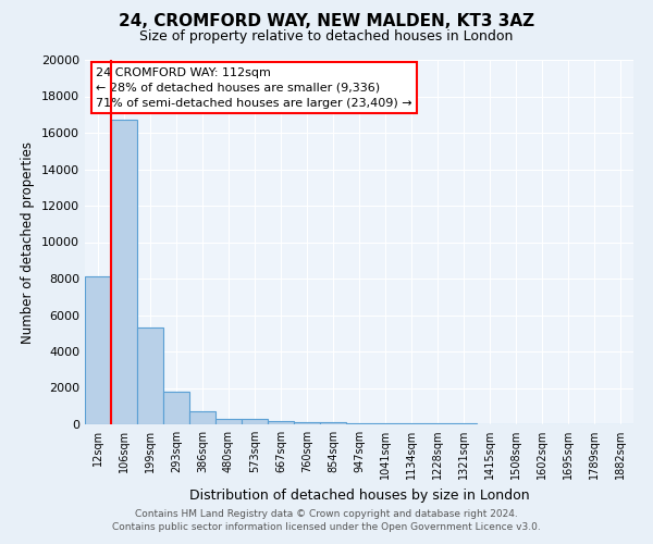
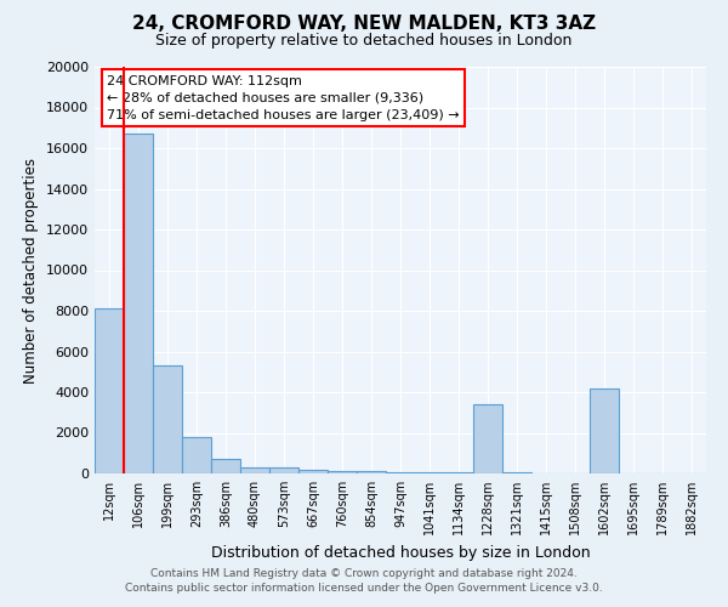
1228sqm: 0 -> 3400
1602sqm: 0 -> 4200
